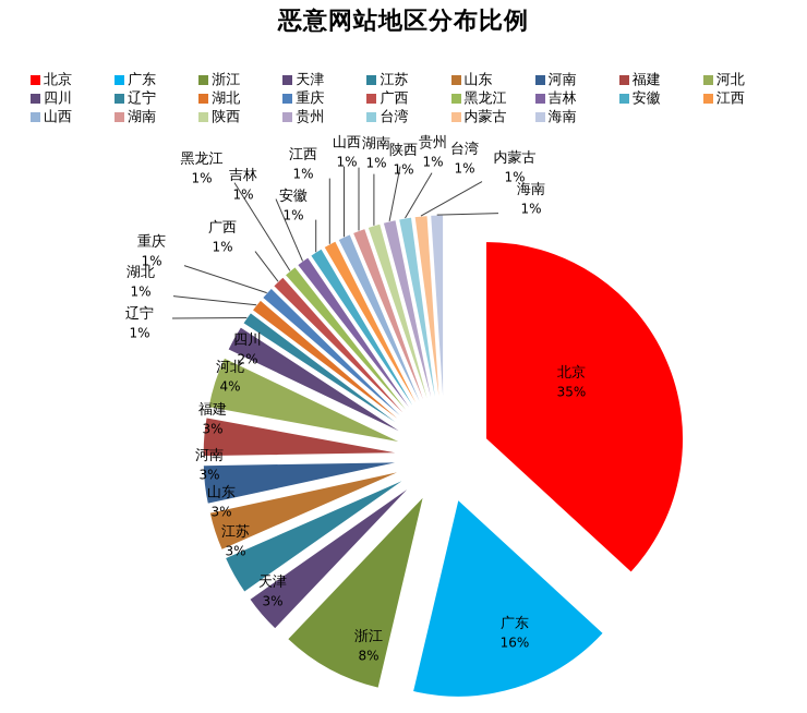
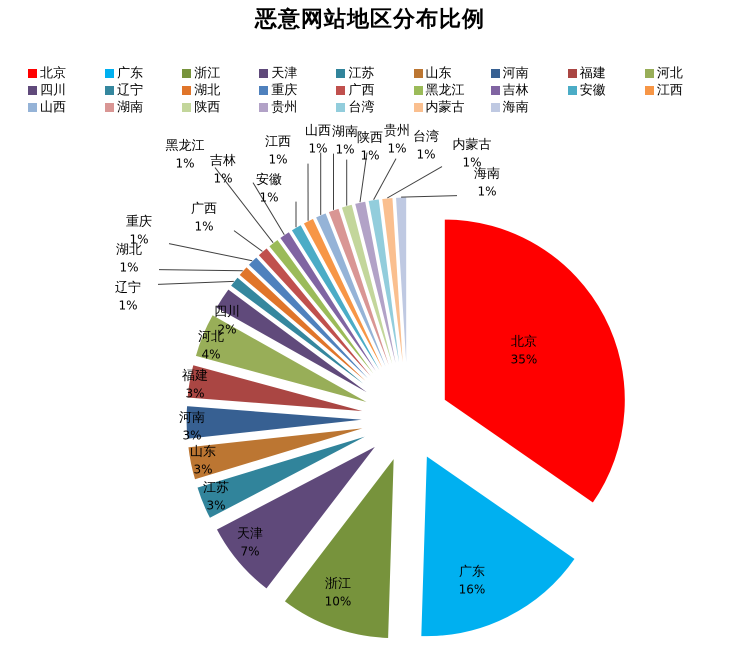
浙江: 8% -> 10%
天津: 3% -> 7%
